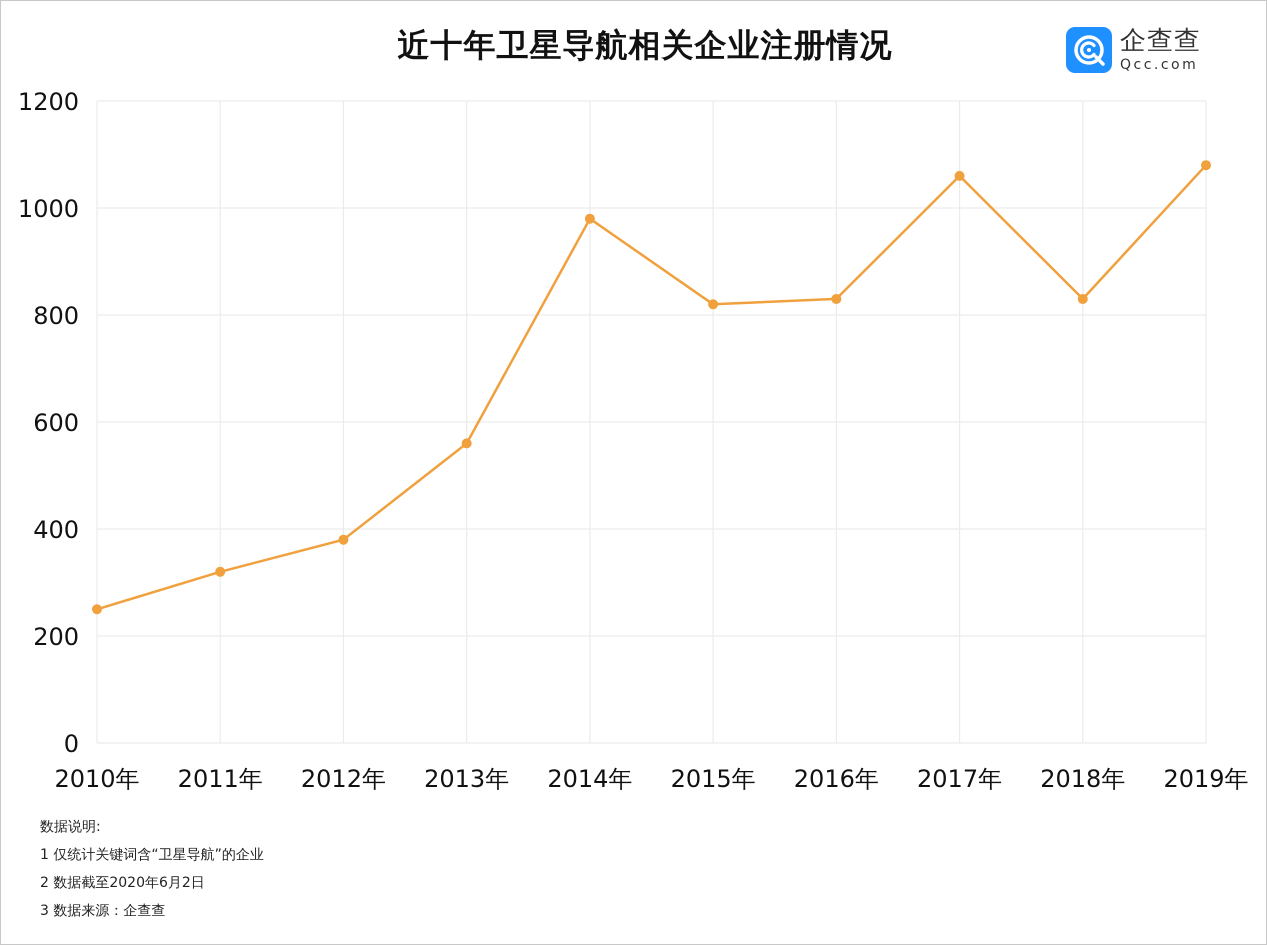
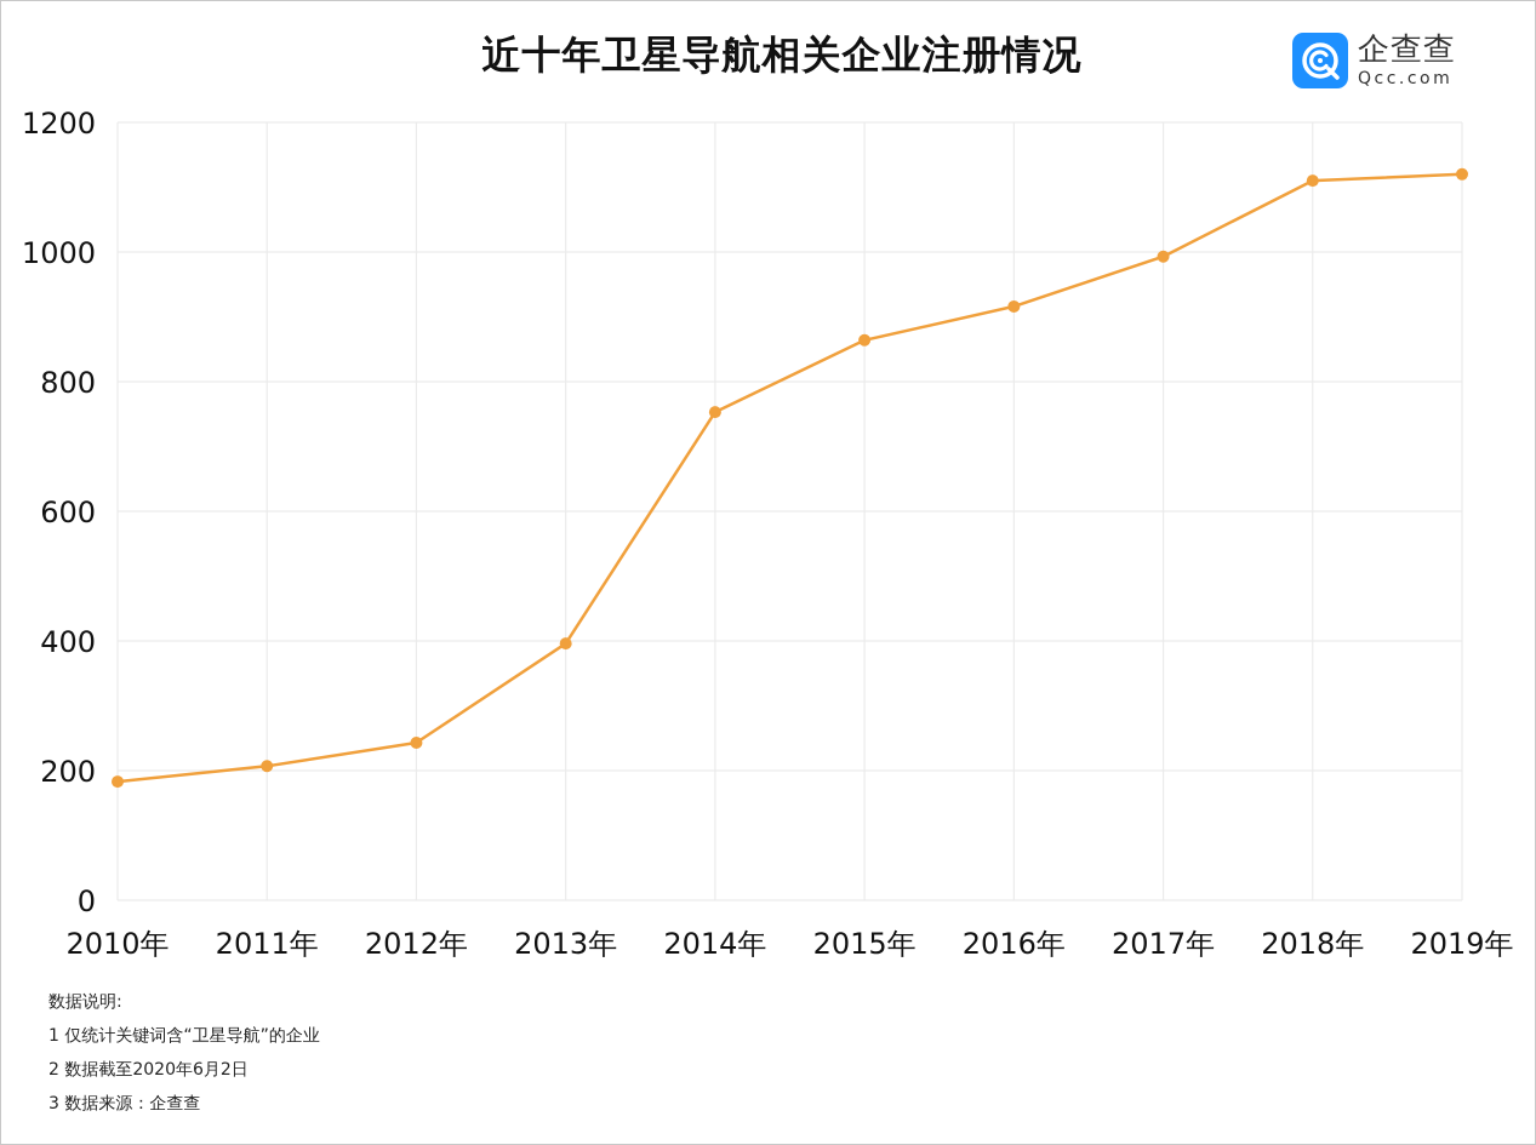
2010年: 250 -> 180
2011年: 320 -> 210
2012年: 380 -> 240
2013年: 560 -> 400
2014年: 980 -> 750
2015年: 820 -> 860
2016年: 830 -> 920
2017年: 1060 -> 990
2018年: 830 -> 1110
2019年: 1080 -> 1120
